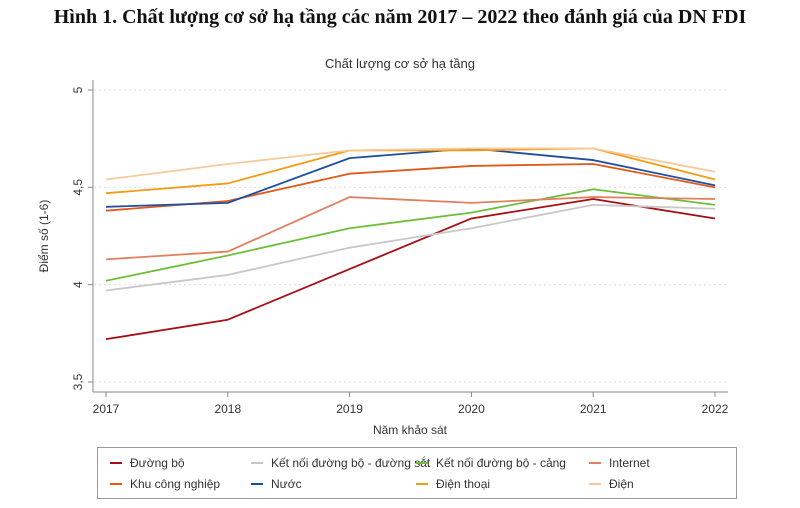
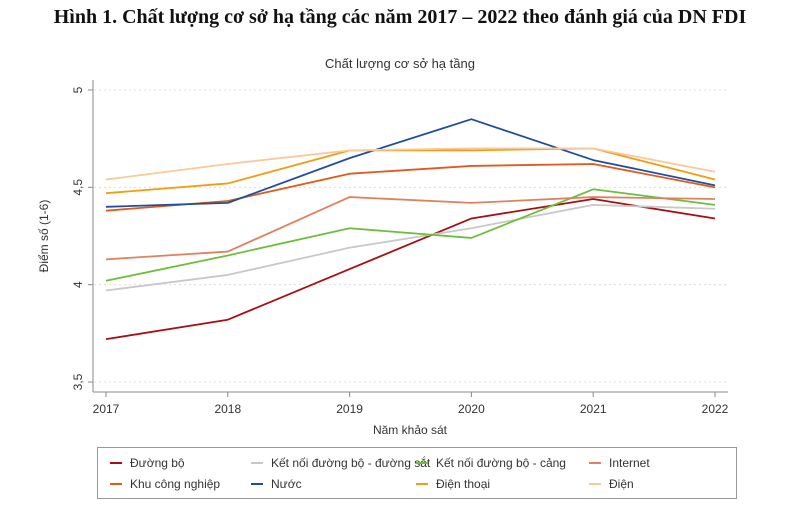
Kết nối đường bộ - cảng/2020: 4,37 -> 4,24
Nước/2020: 4,70 -> 4,85
